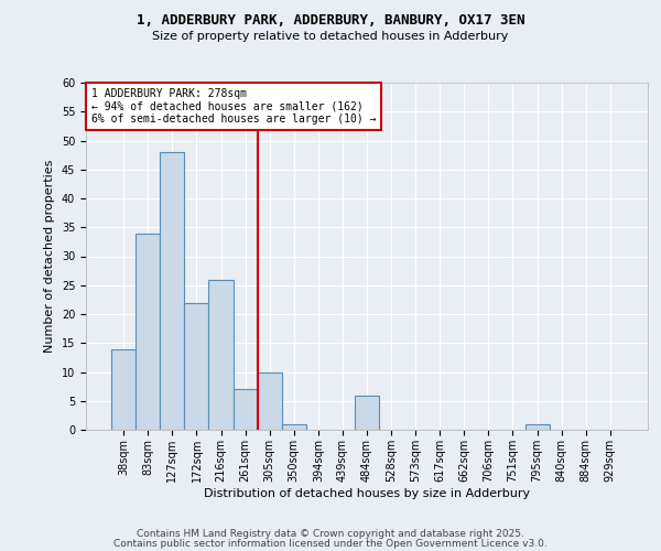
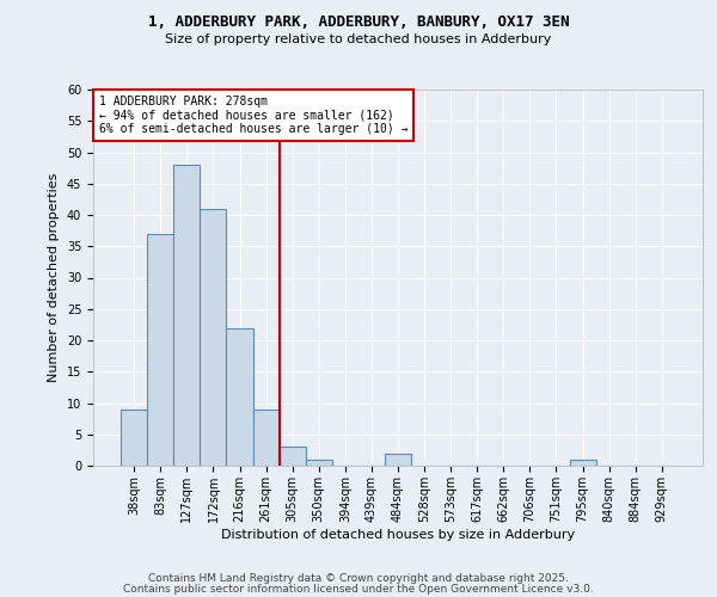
38sqm: 14 -> 9
83sqm: 34 -> 37
172sqm: 22 -> 41
216sqm: 26 -> 22
261sqm: 7 -> 9
305sqm: 10 -> 3
484sqm: 6 -> 2
